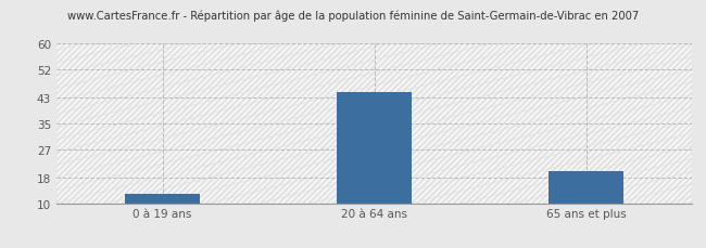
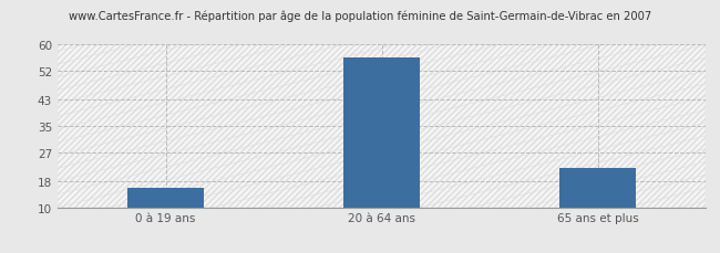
0 à 19 ans: 13 -> 16
20 à 64 ans: 45 -> 56
65 ans et plus: 20 -> 22
